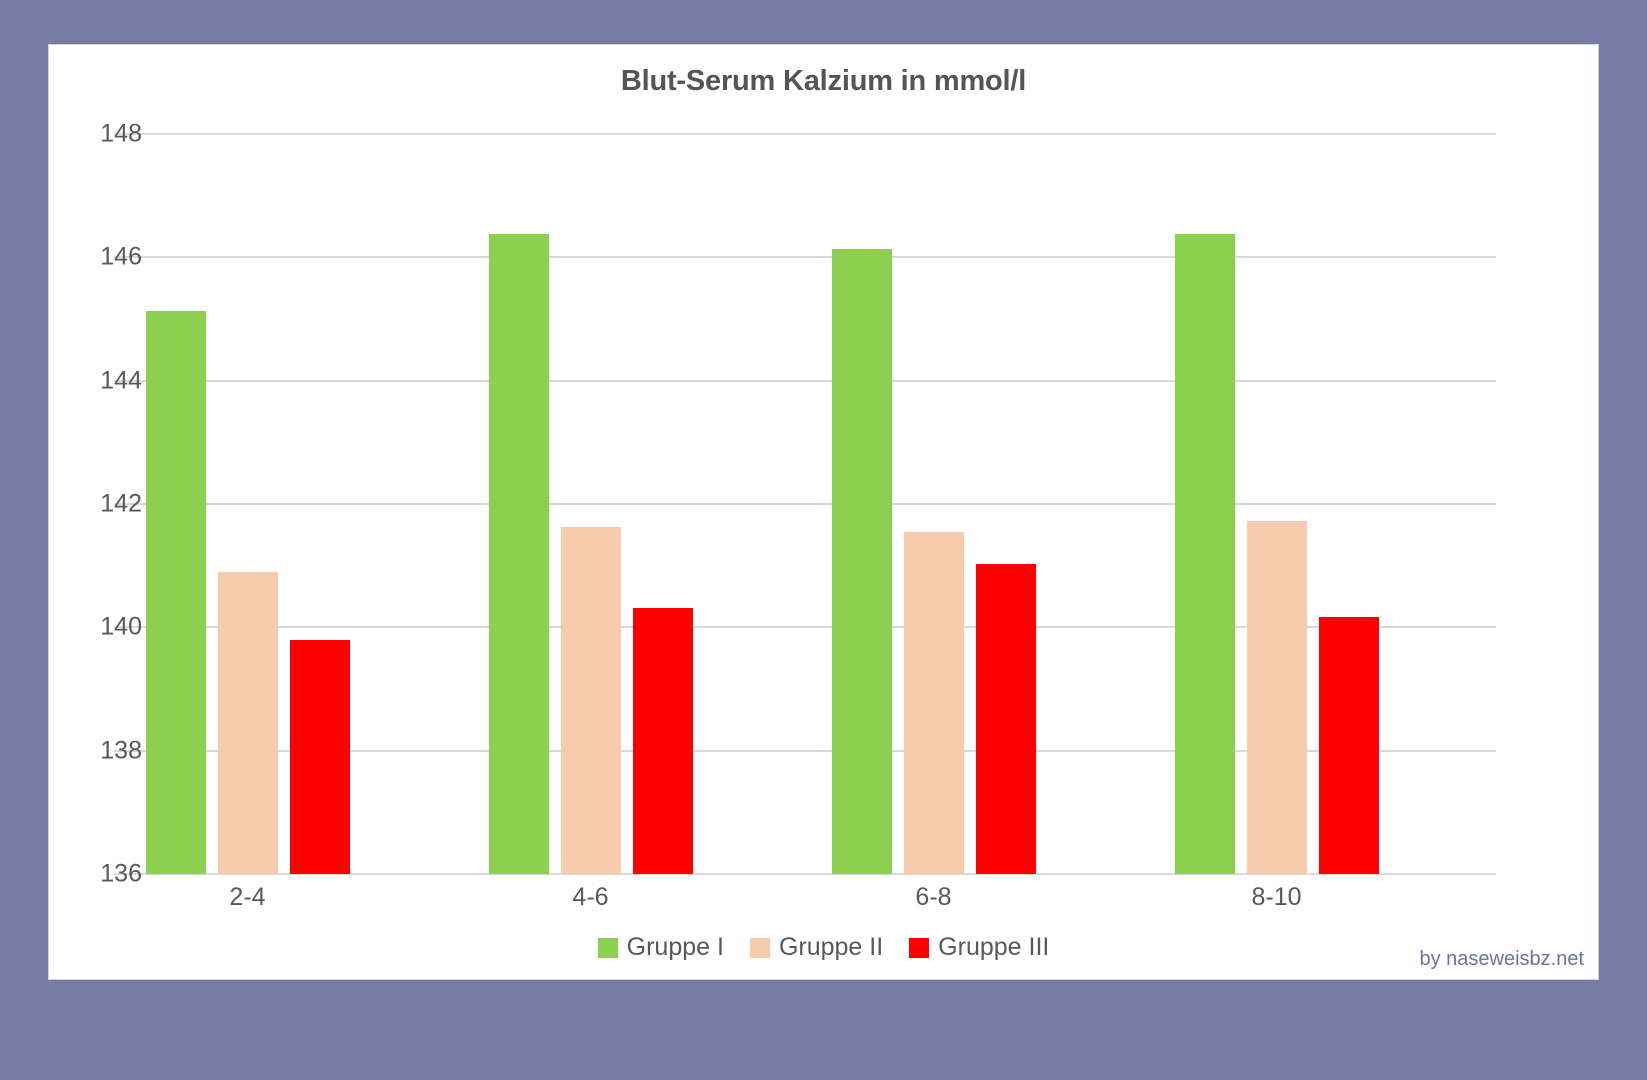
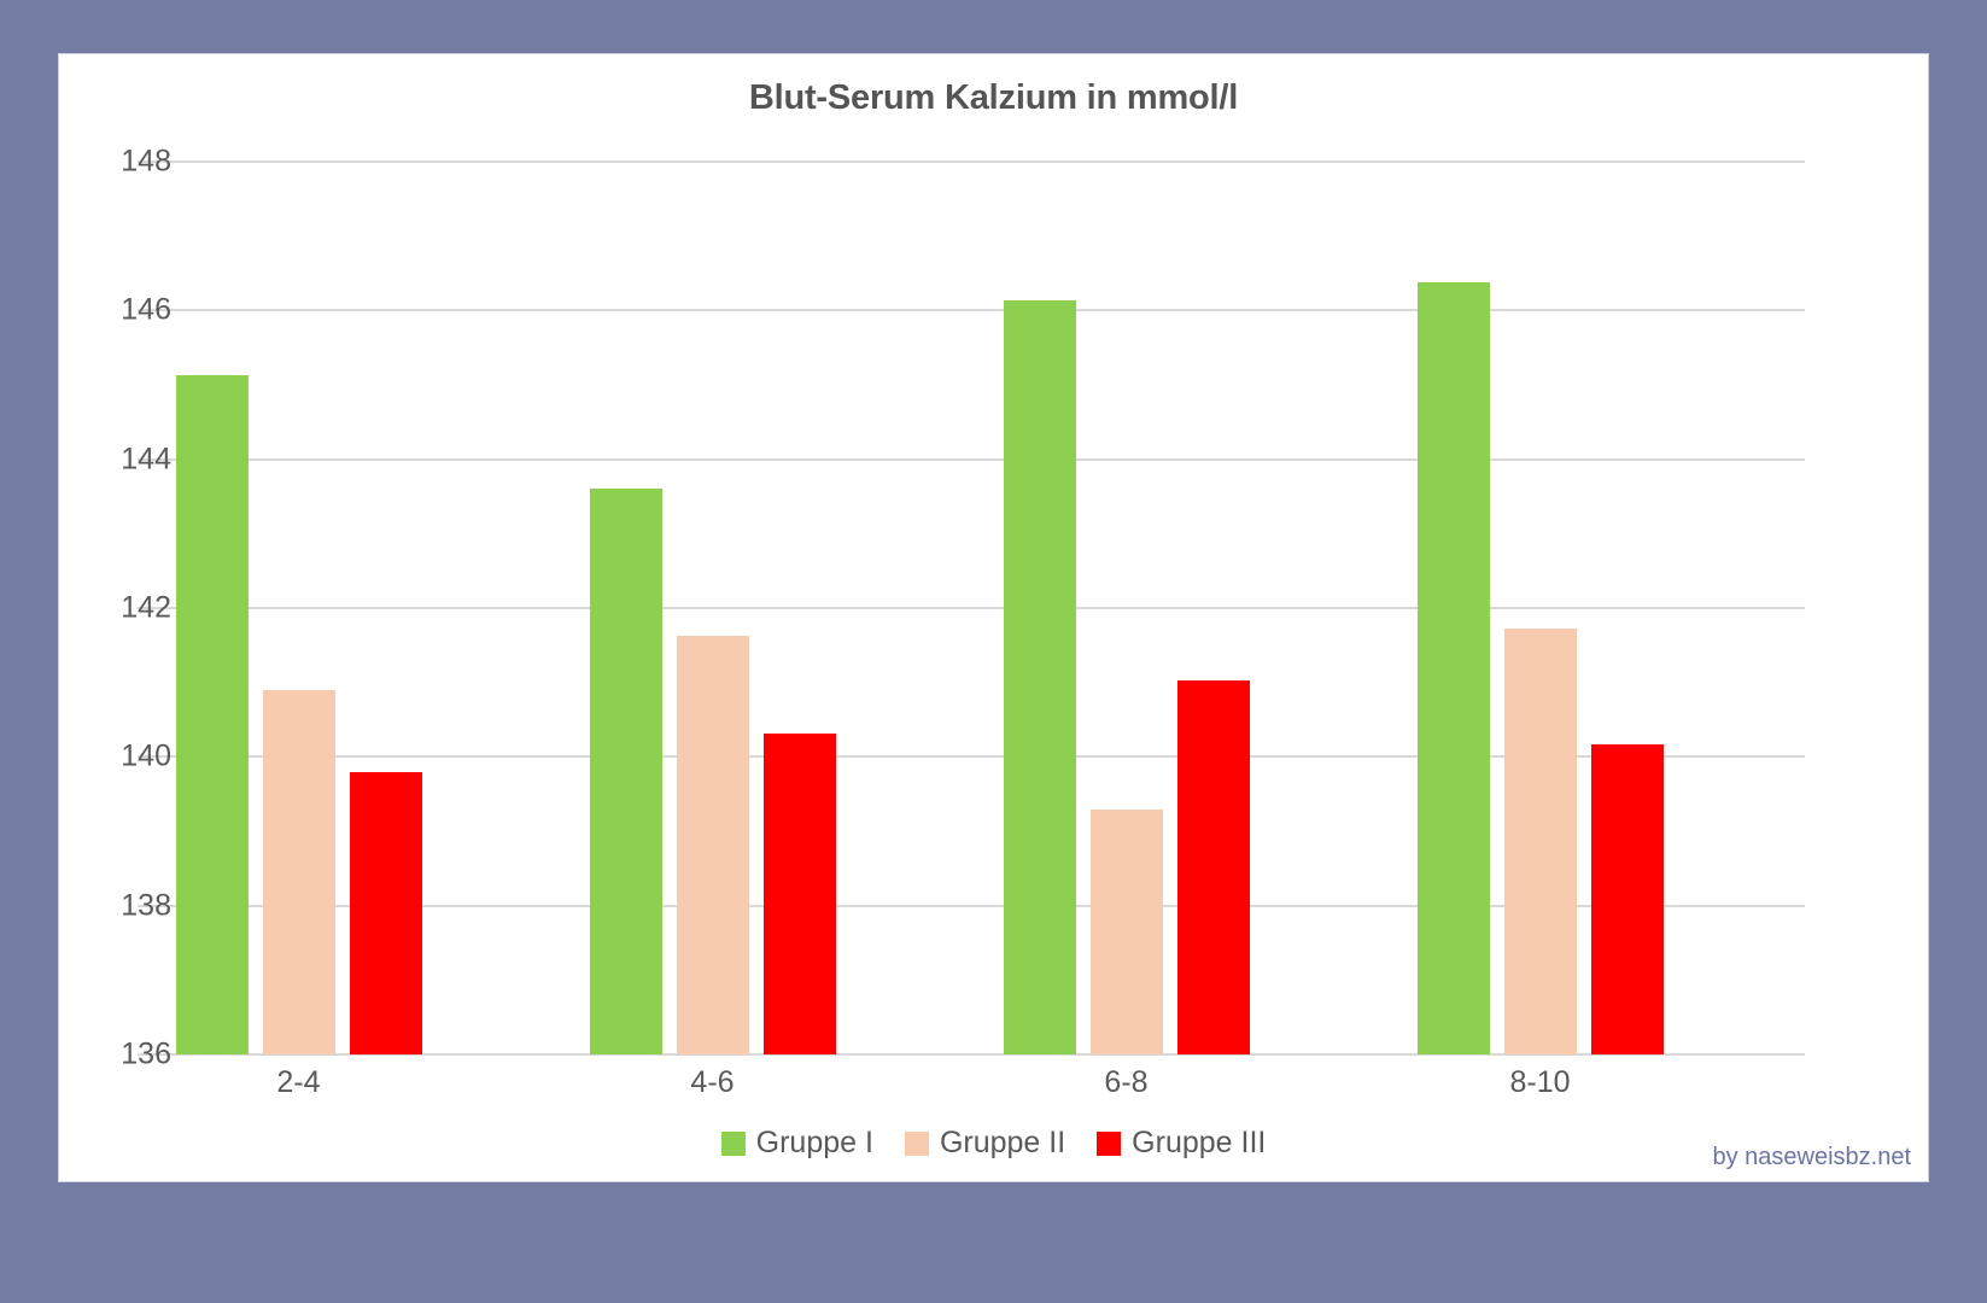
Gruppe I/4-6: 146.4 -> 143.6
Gruppe II/6-8: 141.5 -> 139.3
